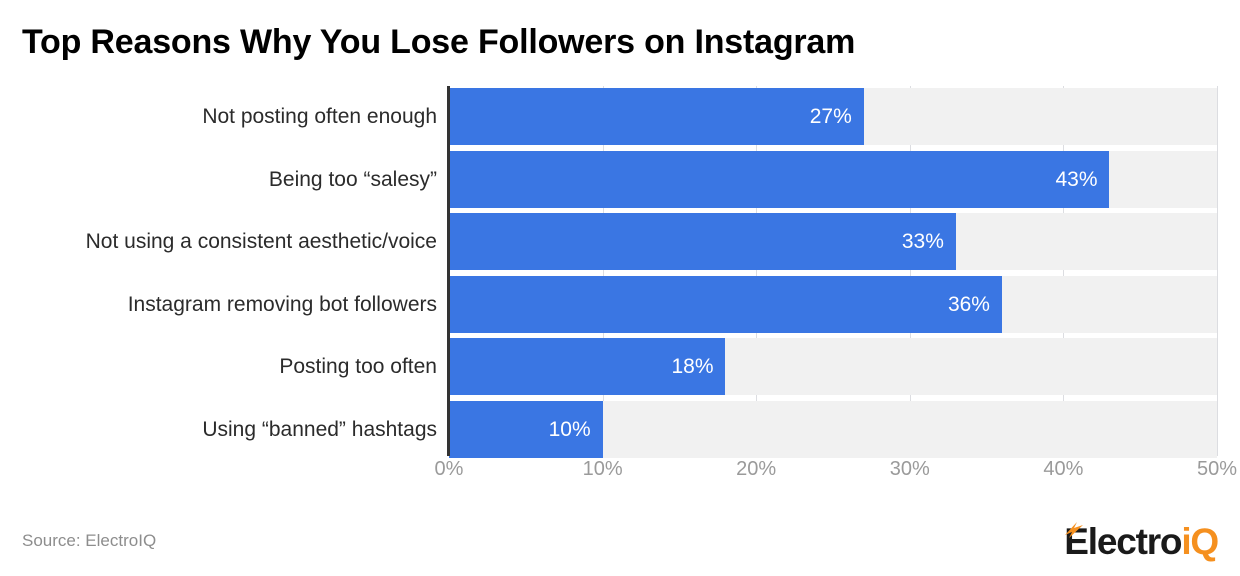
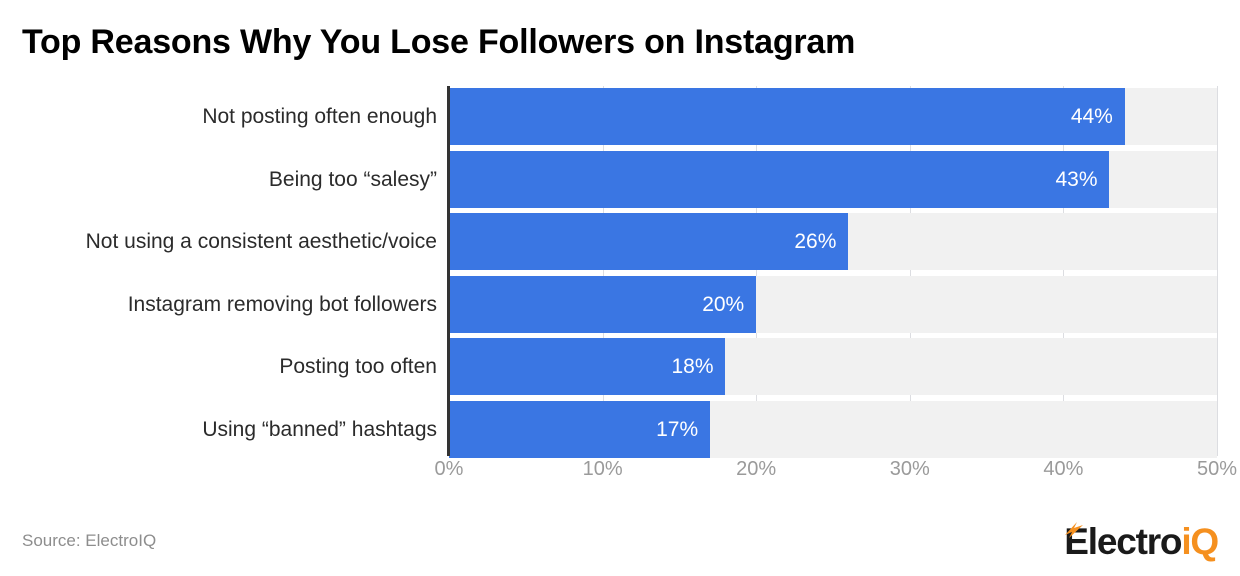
Not posting often enough: 27% -> 44%
Not using a consistent aesthetic/voice: 33% -> 26%
Instagram removing bot followers: 36% -> 20%
Using “banned” hashtags: 10% -> 17%
